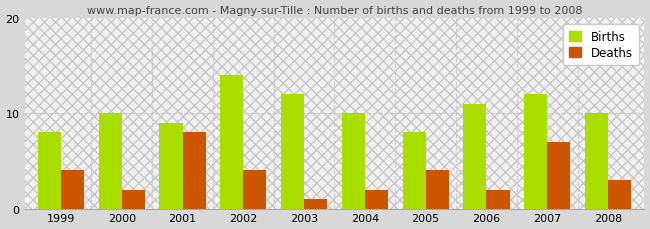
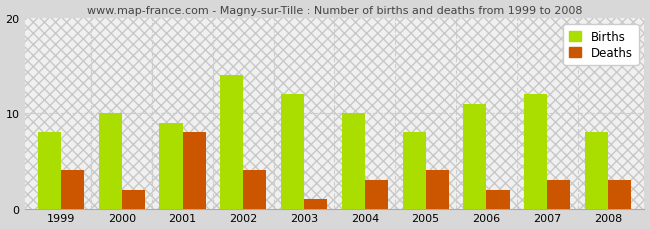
Deaths/2004: 2 -> 3
Deaths/2007: 7 -> 3
Births/2008: 10 -> 8
